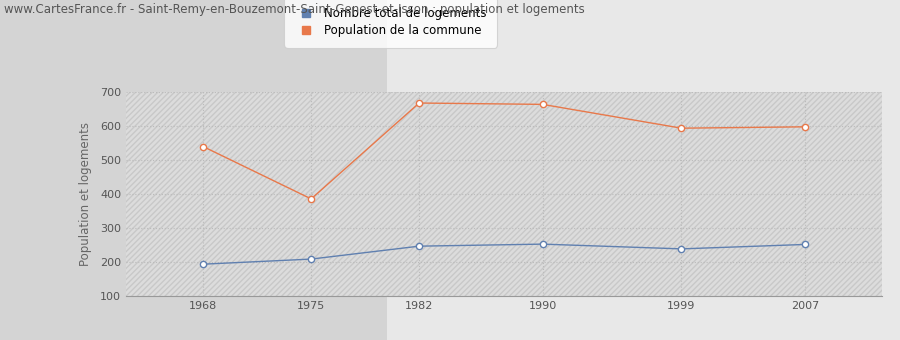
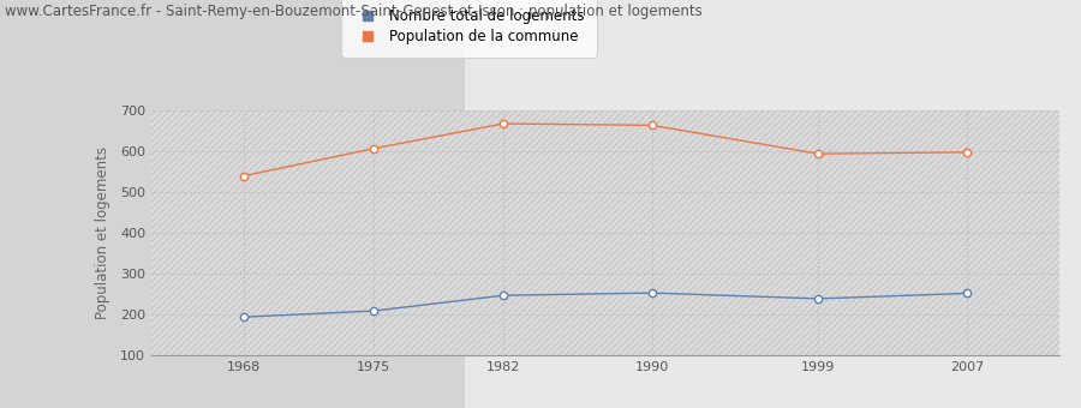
Population de la commune/1975: 385 -> 606
